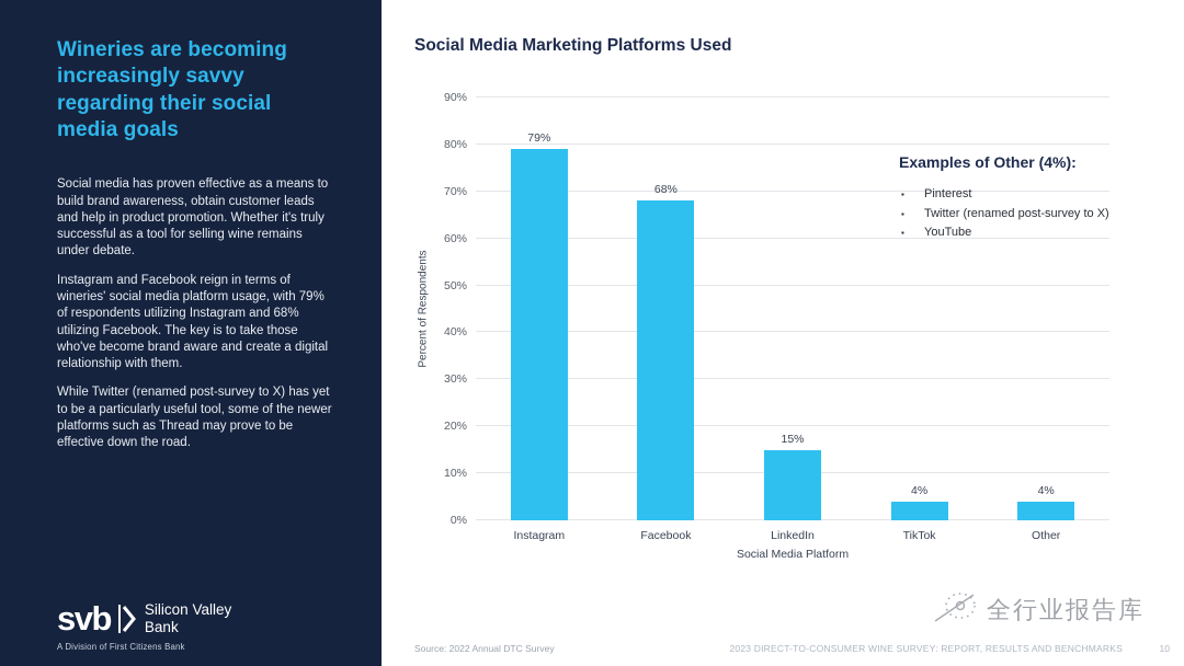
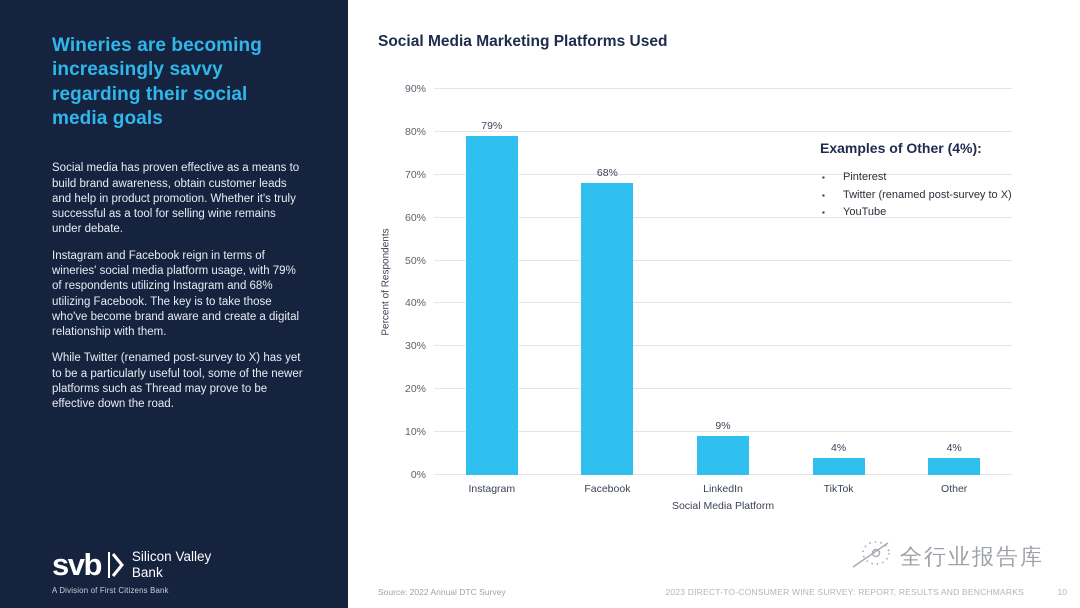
LinkedIn: 15% -> 9%
